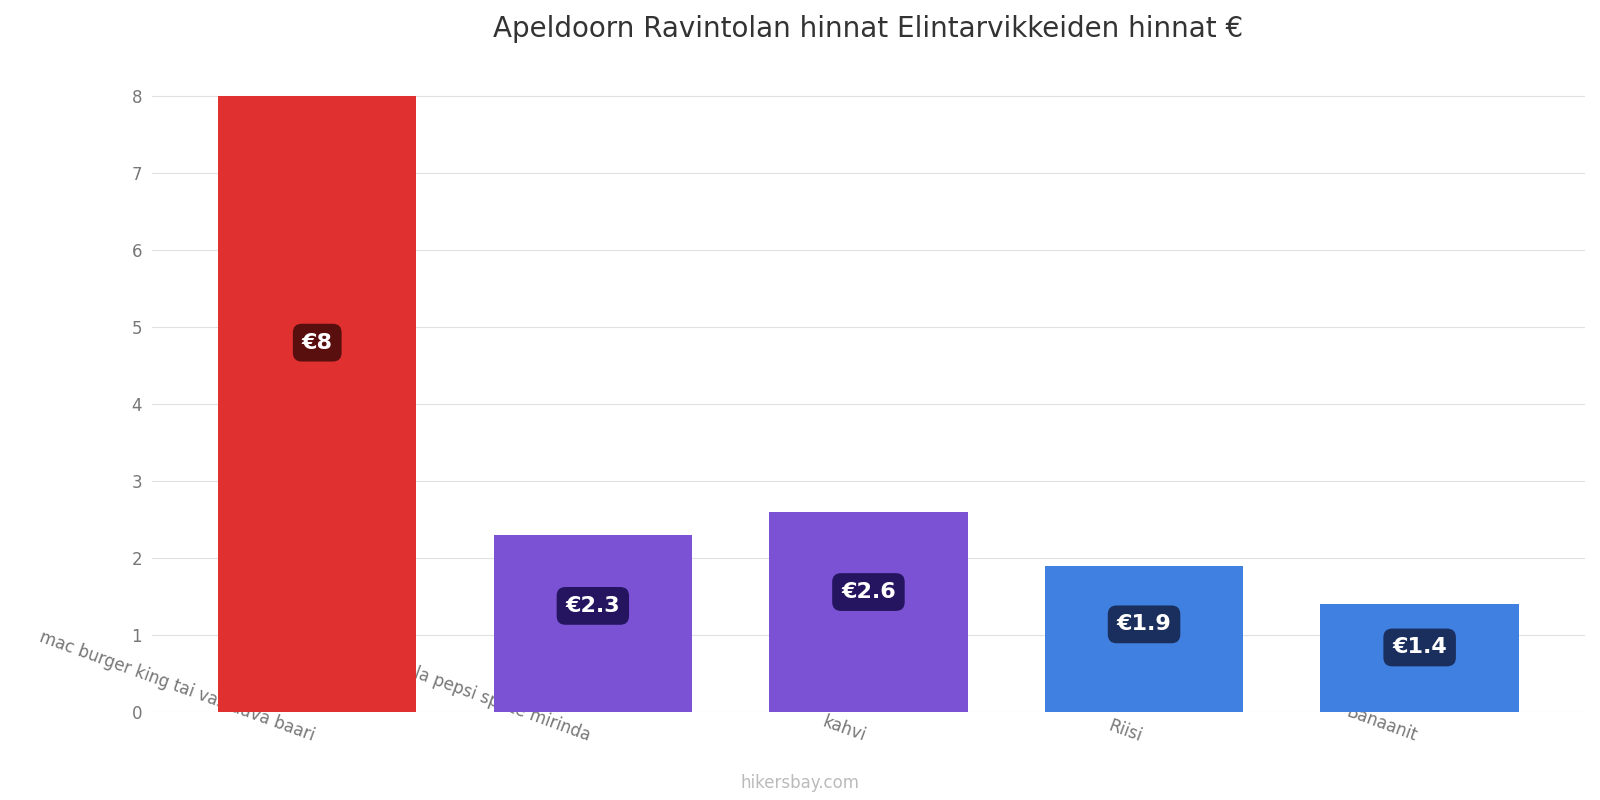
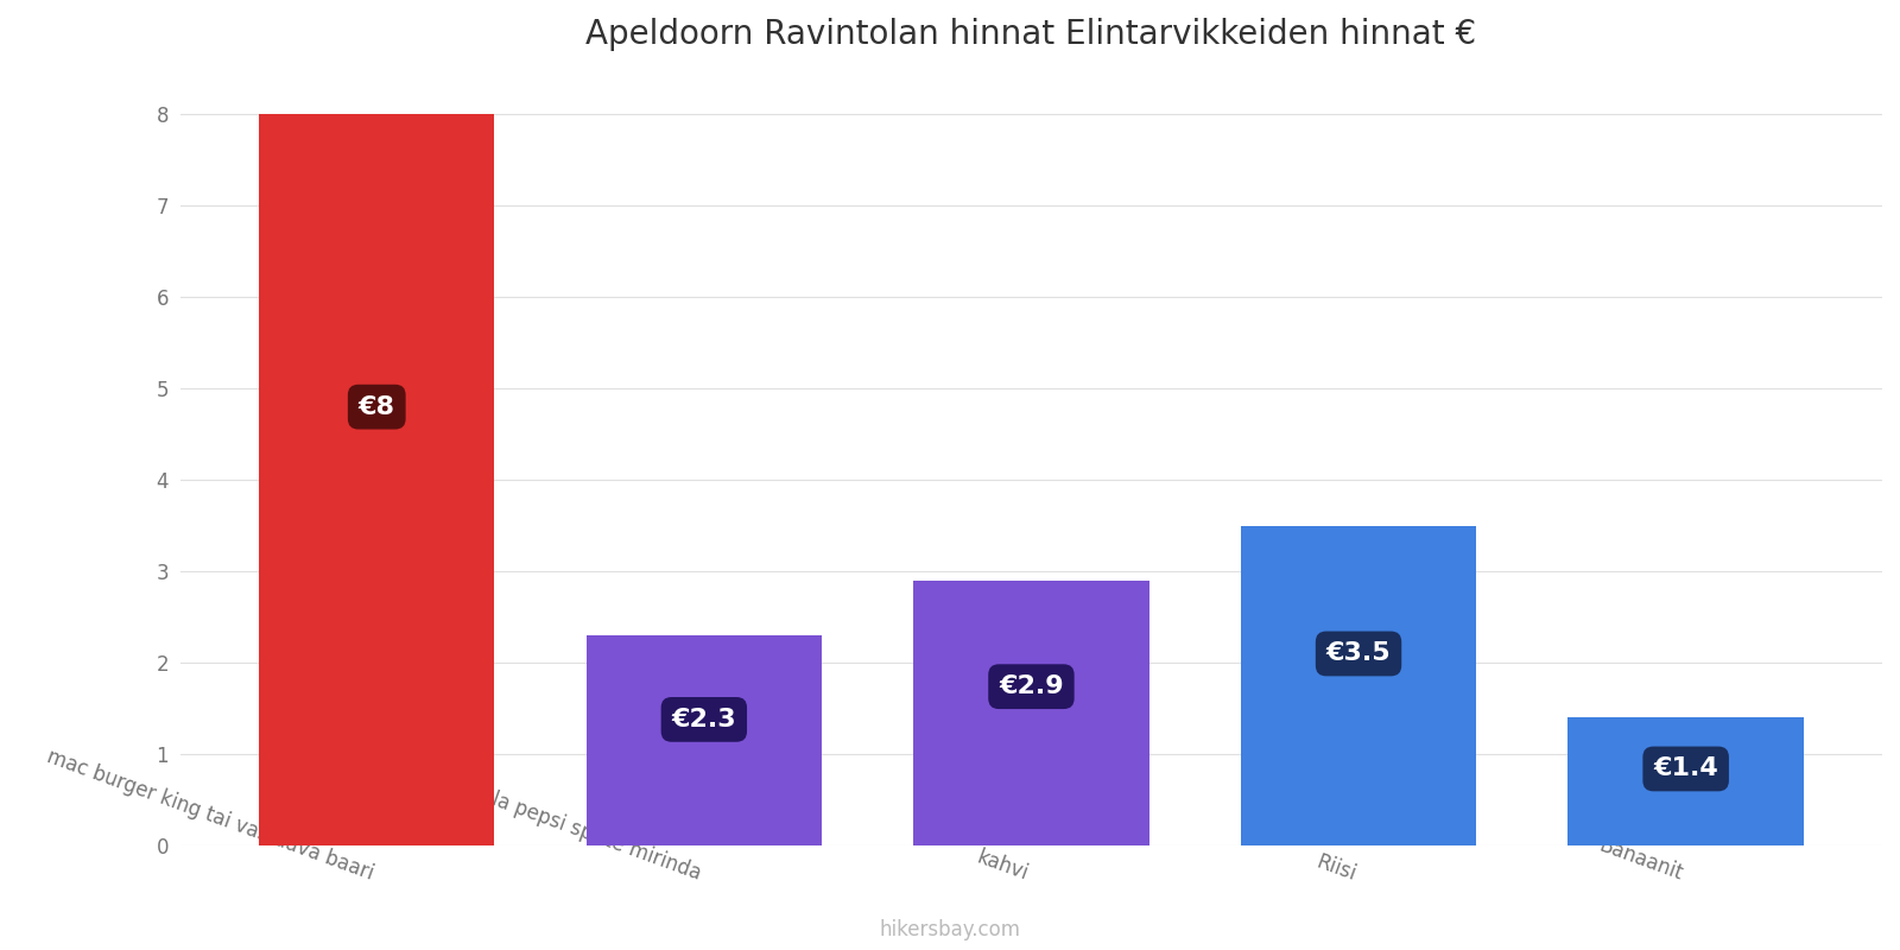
kahvi: €2.6 -> €2.9
Riisi: €1.9 -> €3.5
